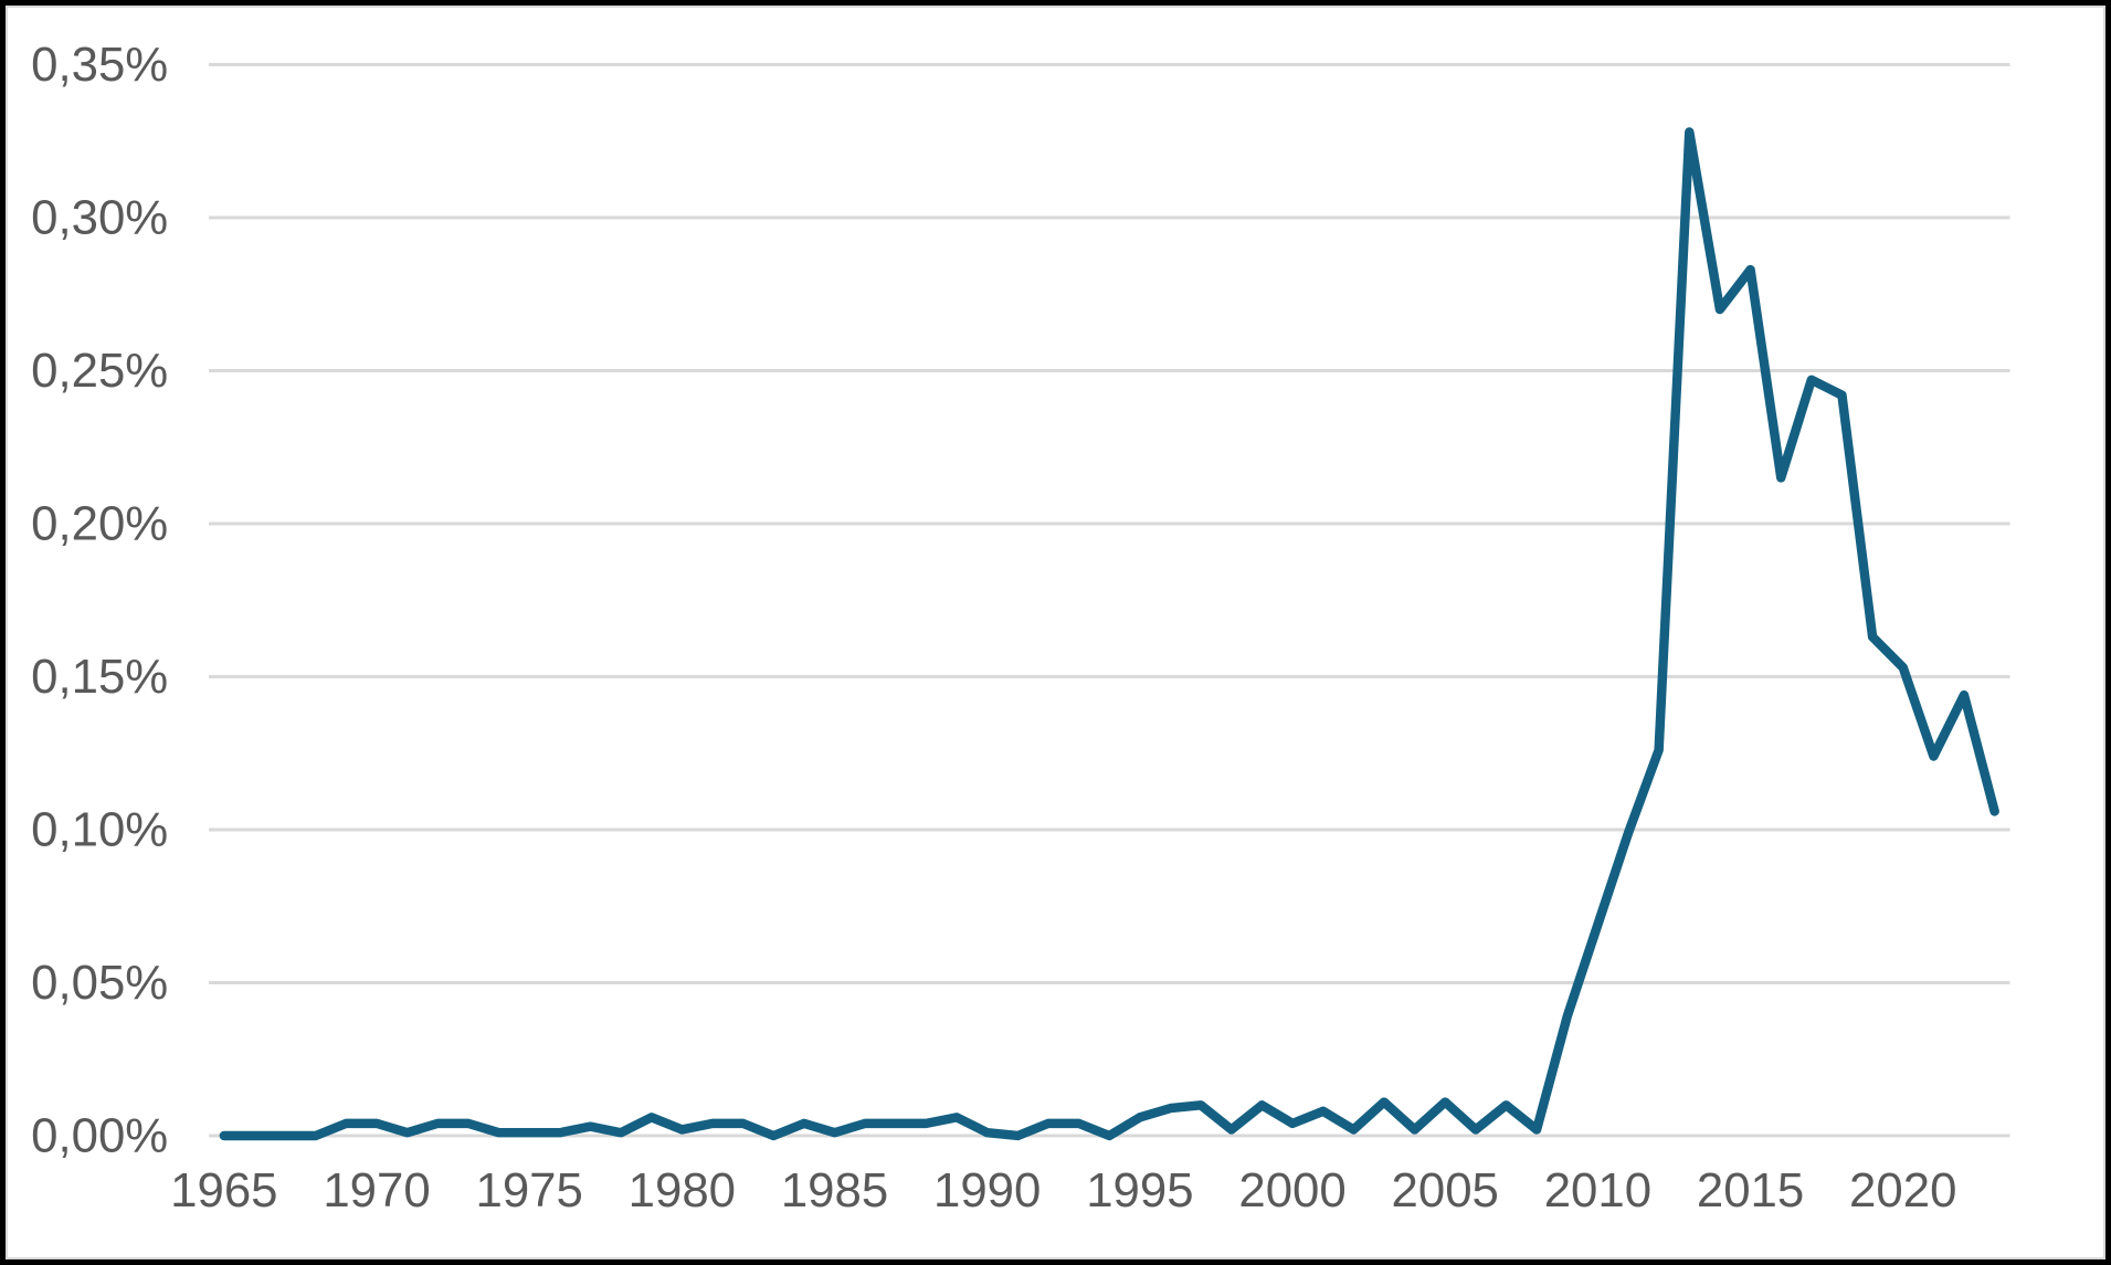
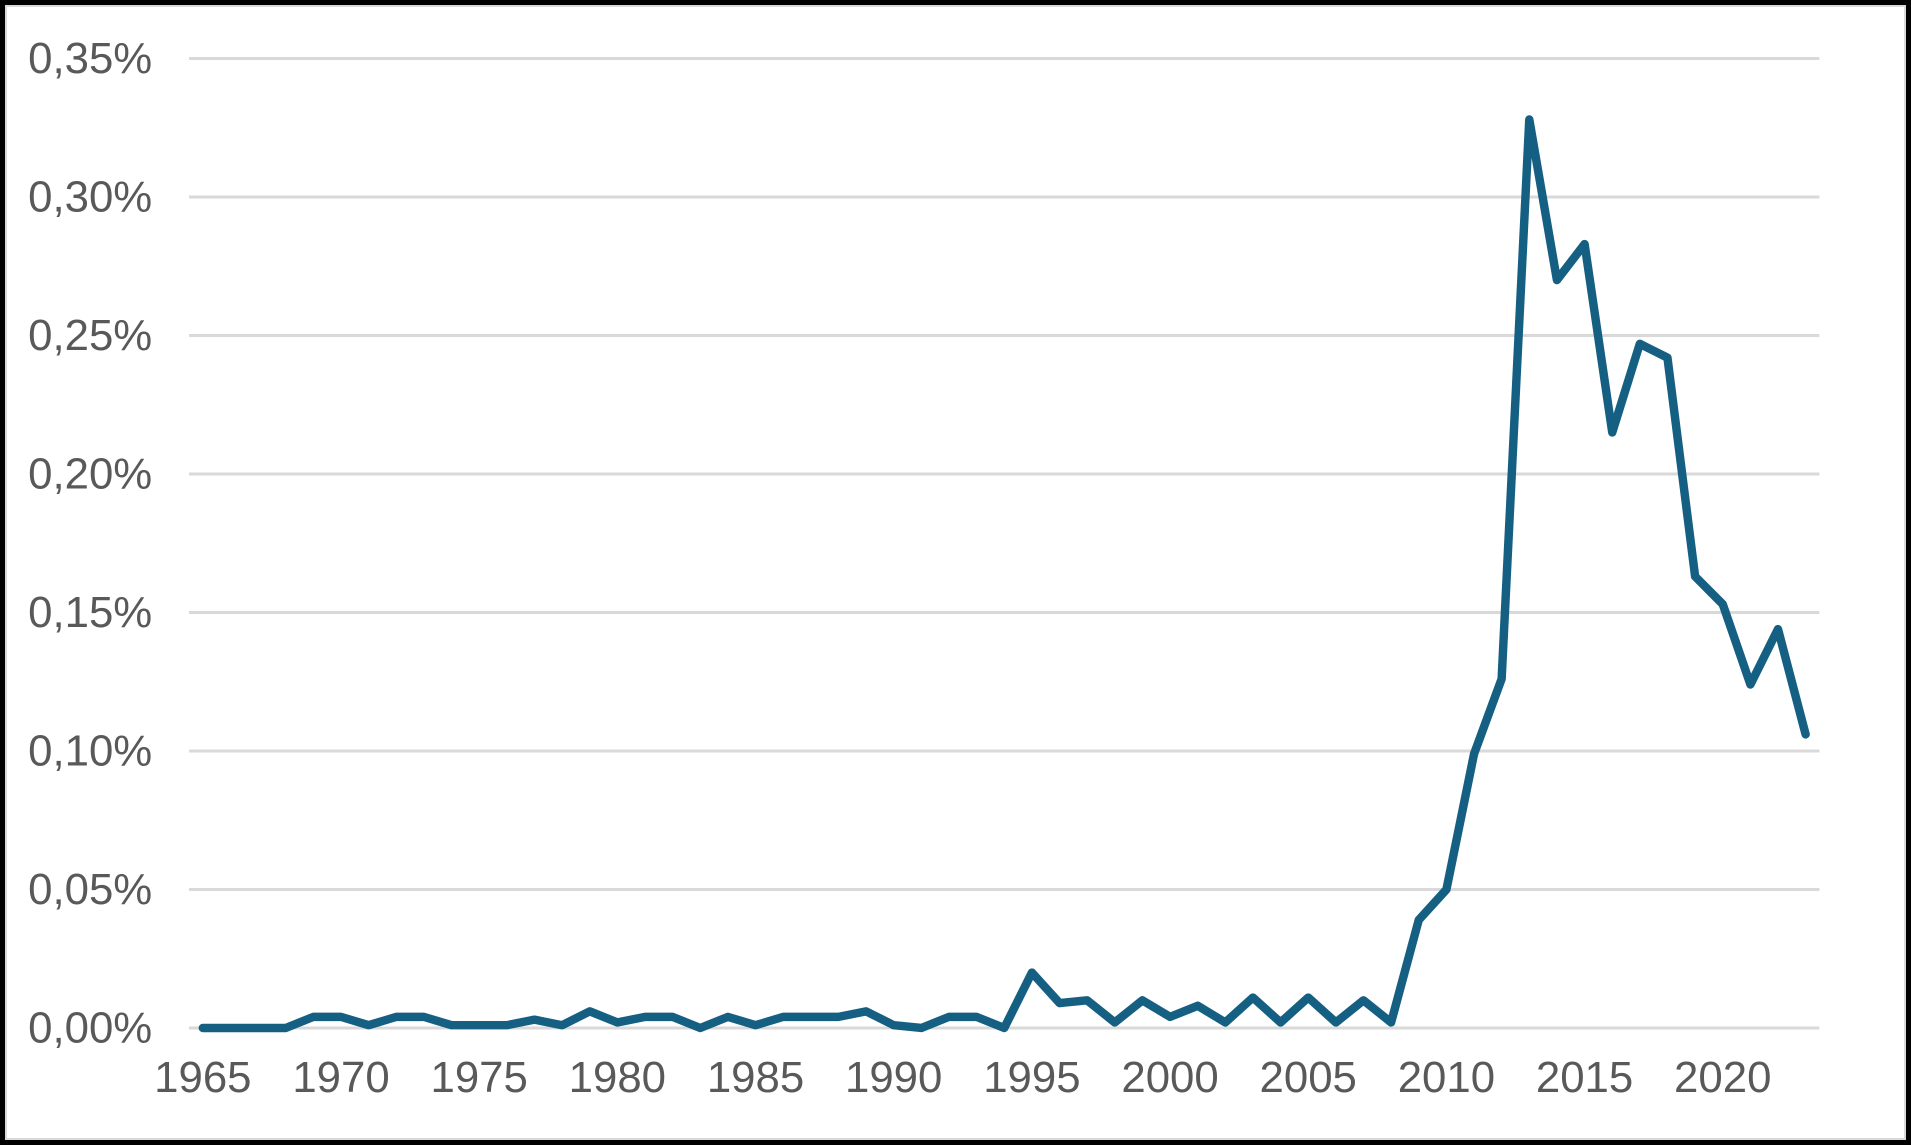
1995: 0,01% -> 0,02%
2010: 0,07% -> 0,05%
